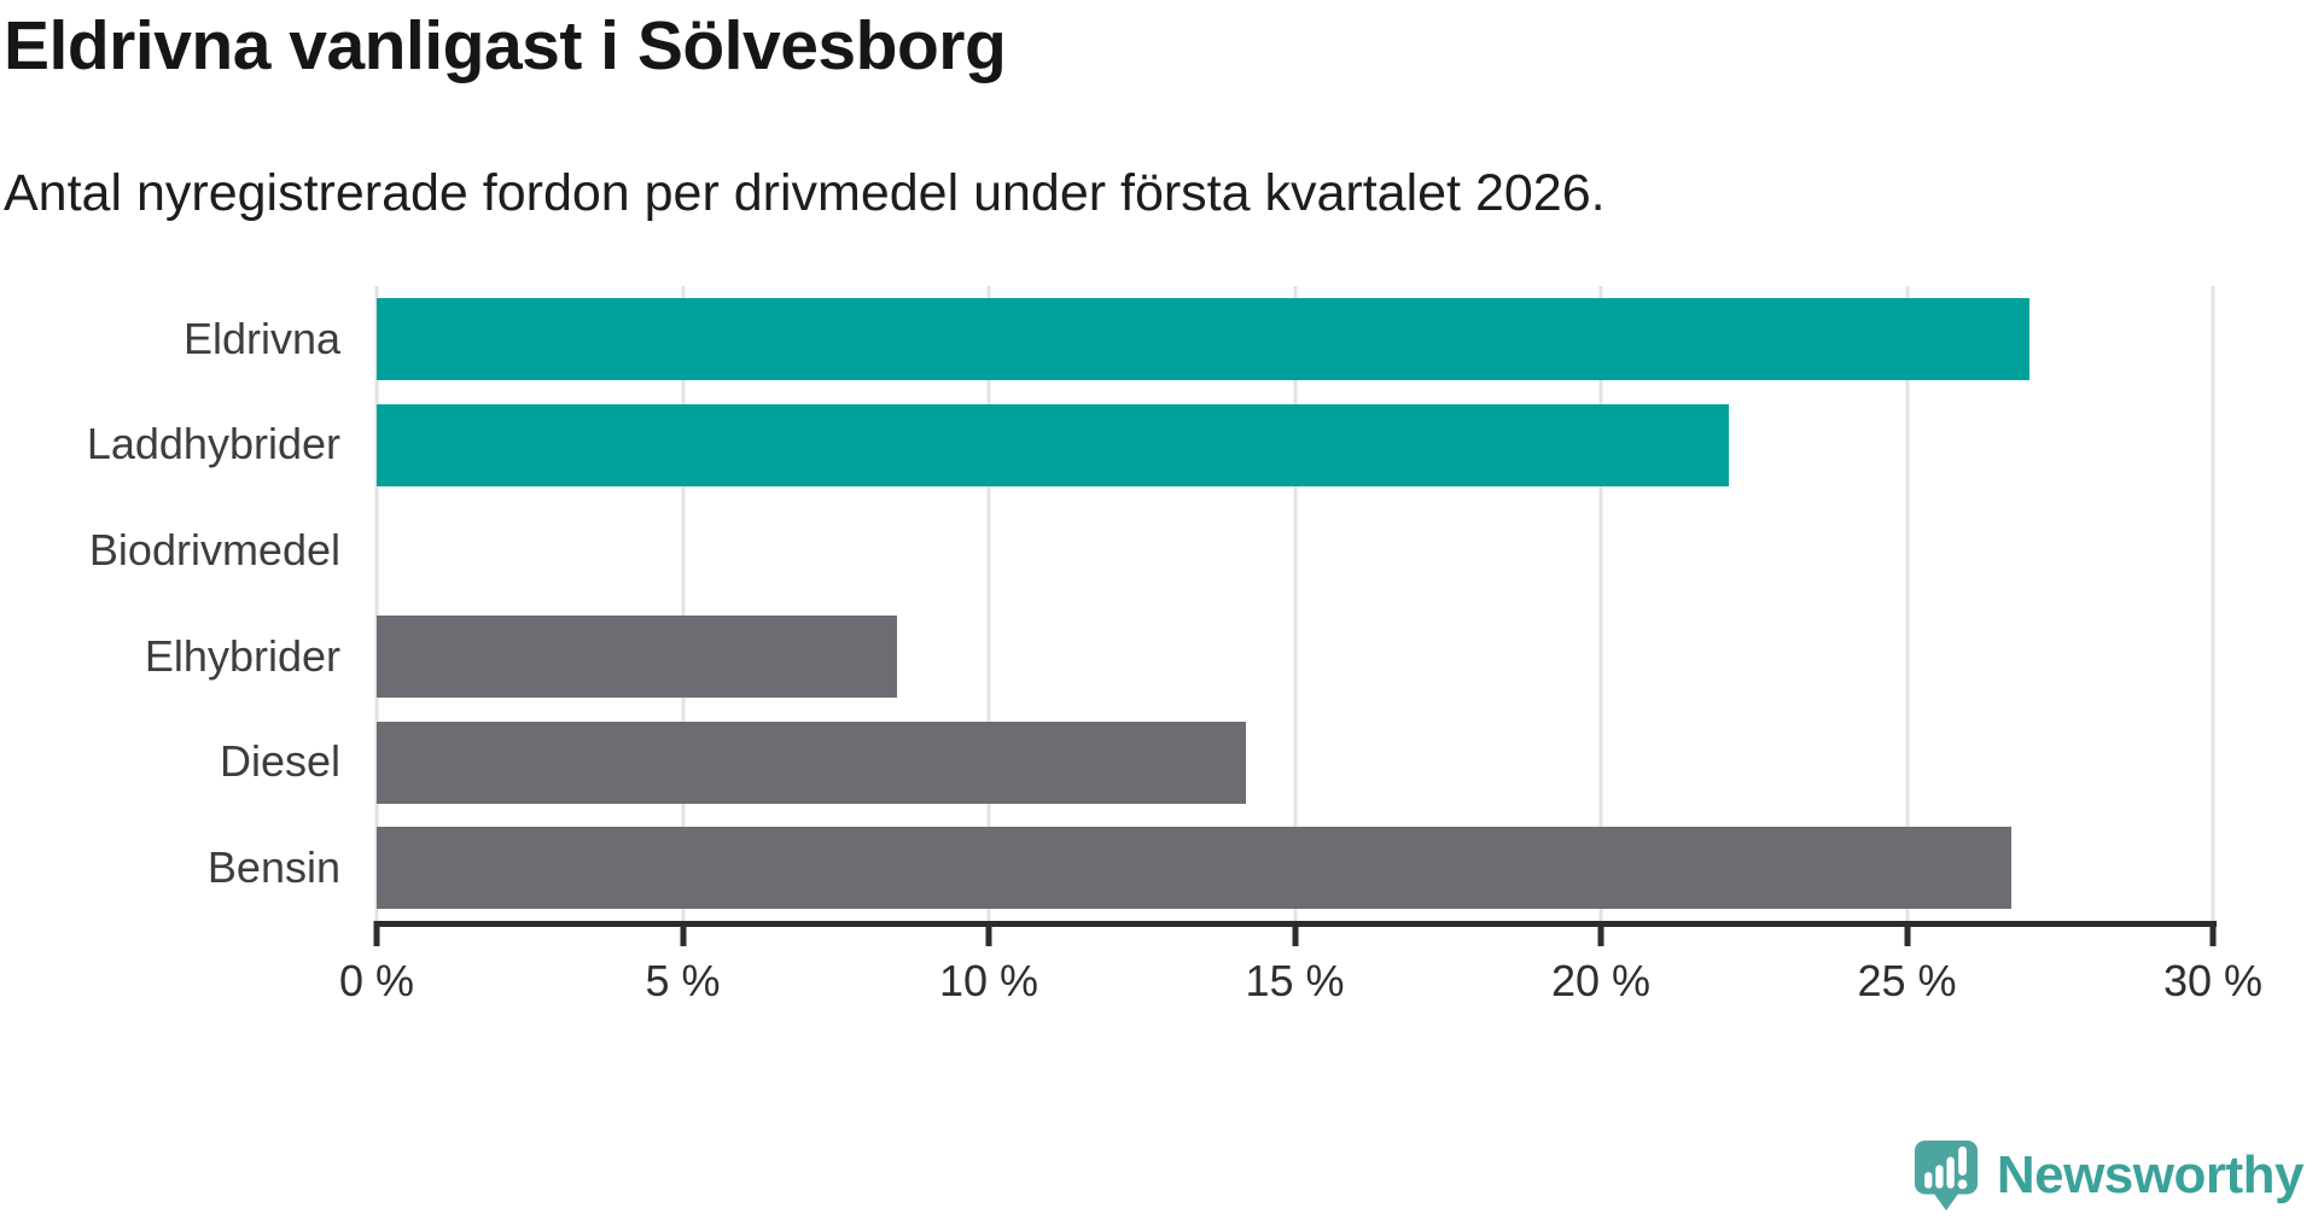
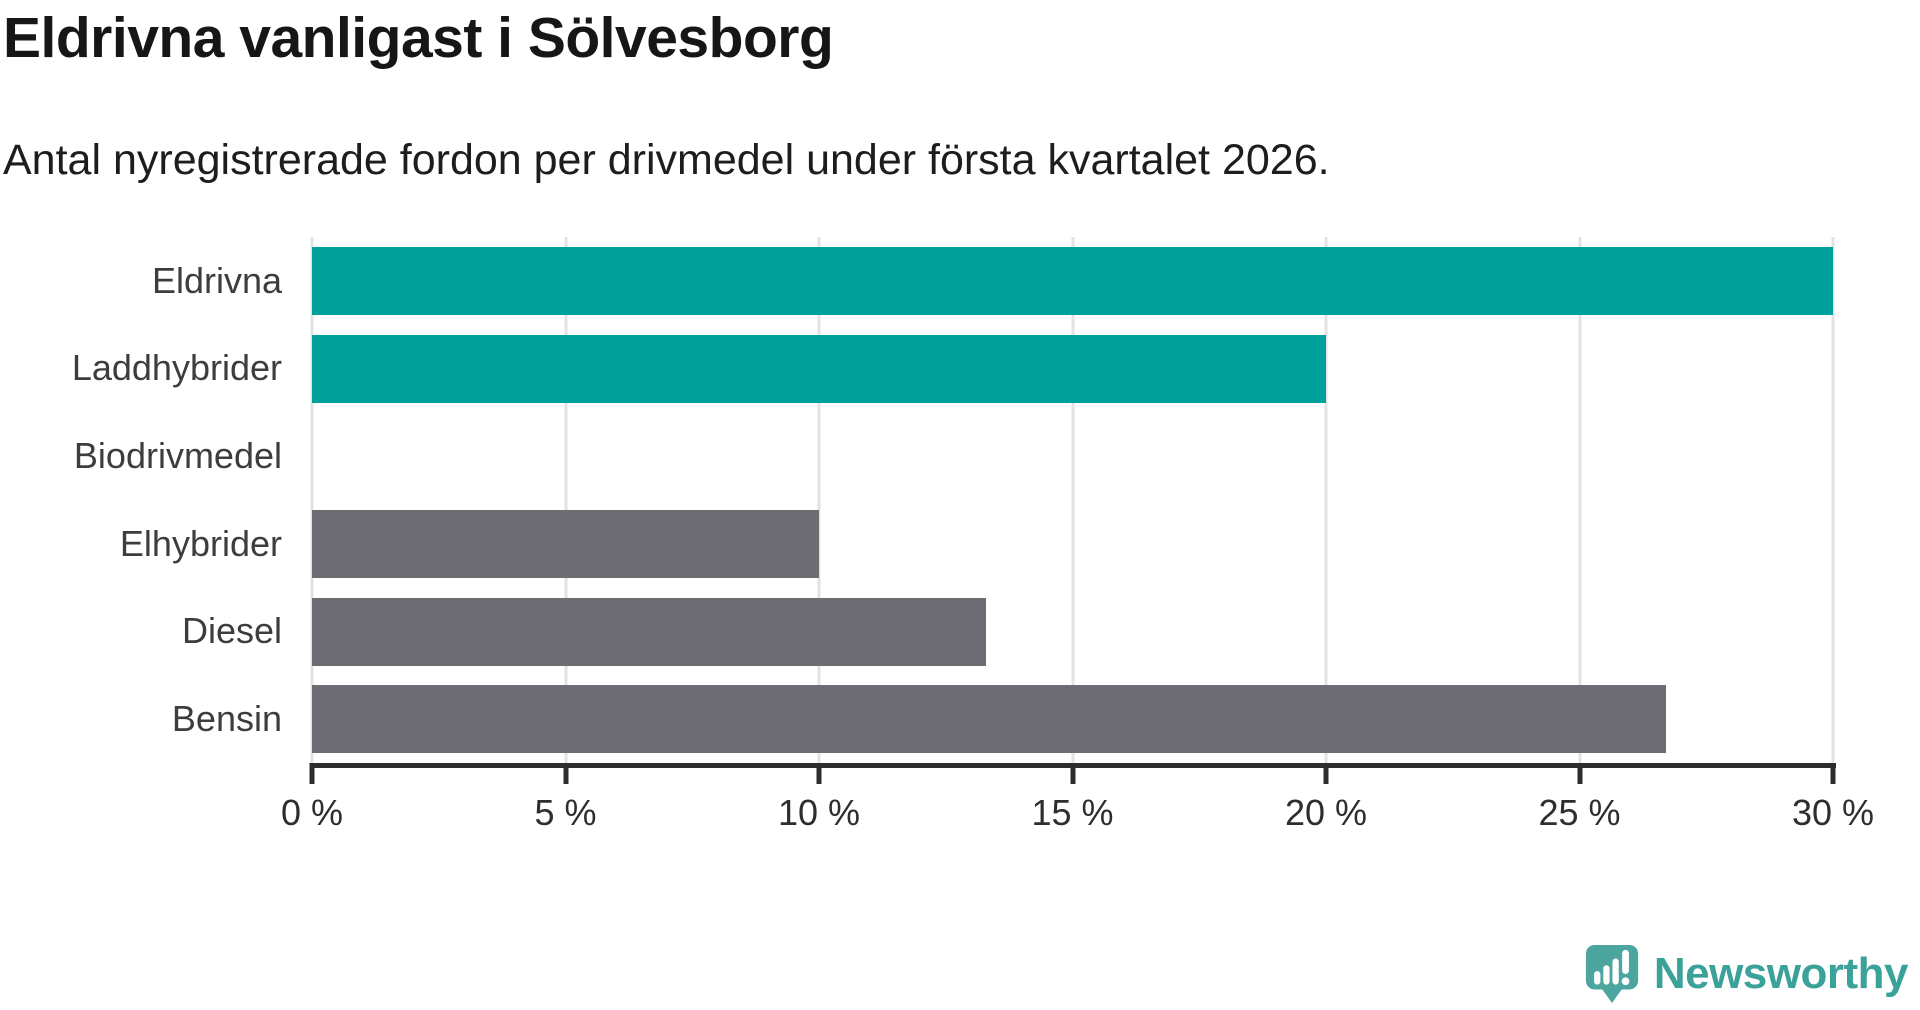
Eldrivna: 27.0% -> 30.0%
Laddhybrider: 22.1% -> 20.0%
Elhybrider: 8.5% -> 10.0%
Diesel: 14.2% -> 13.3%
